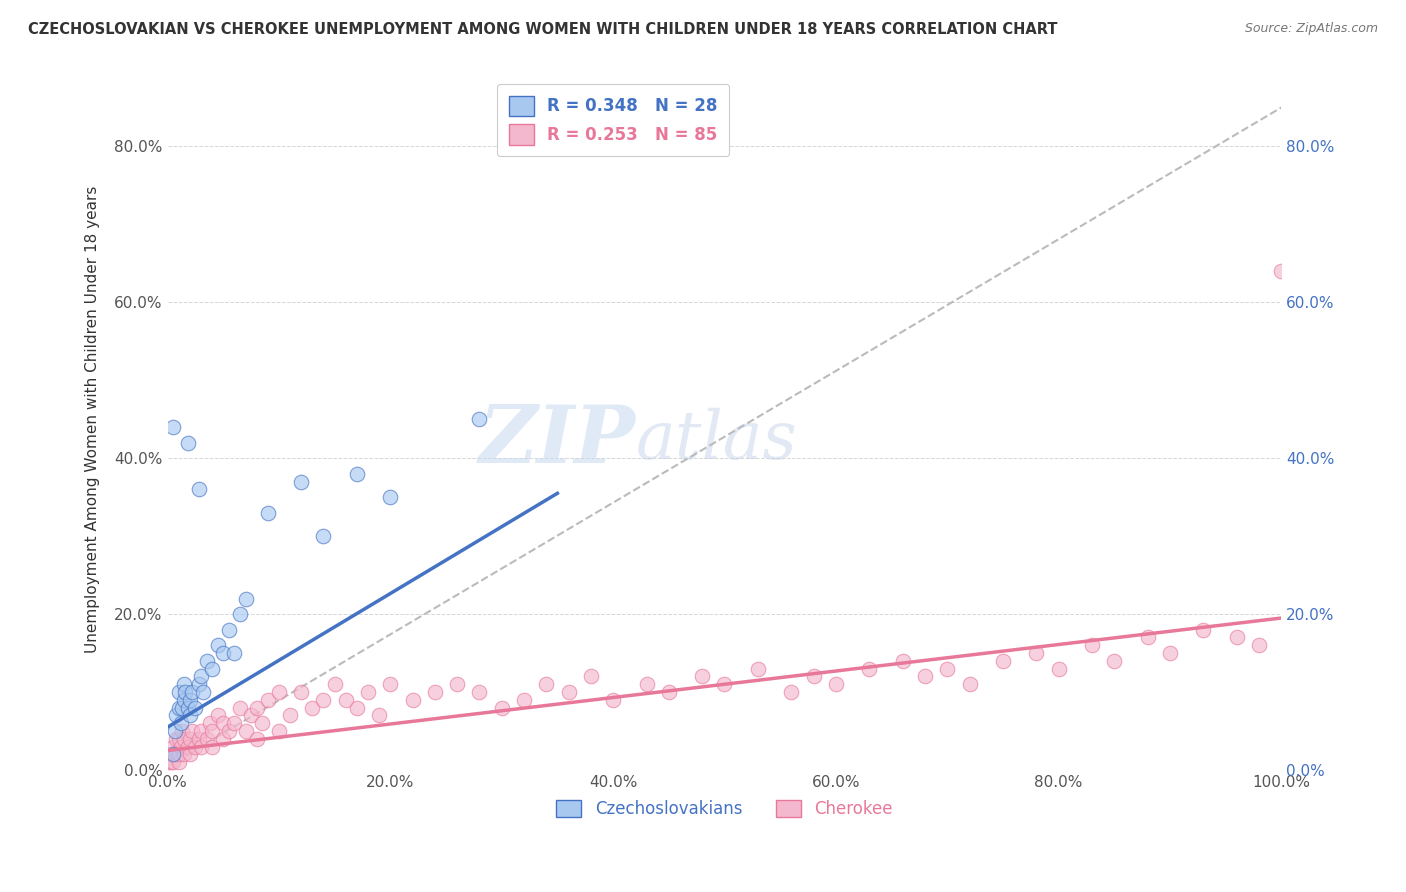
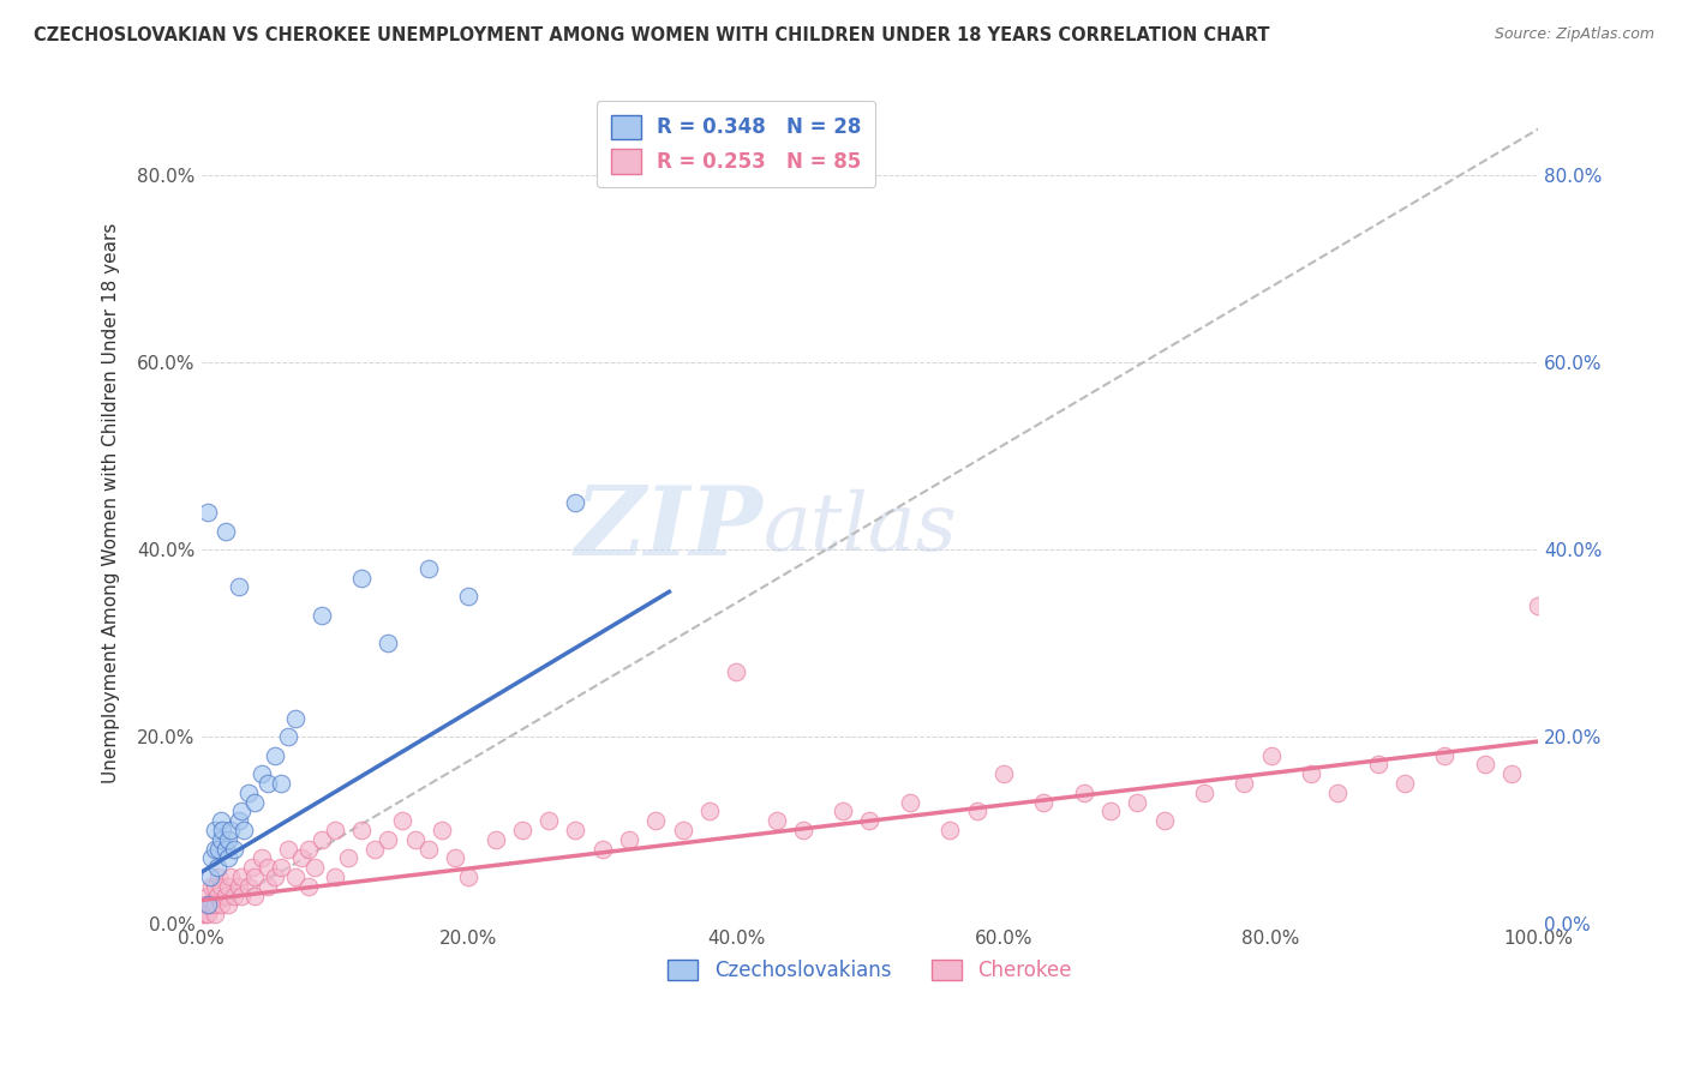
Cherokee/20.0%: 11% -> 5%
Cherokee/40.0%: 9% -> 27%
Cherokee/60.0%: 11% -> 16%
Cherokee/80.0%: 13% -> 18%
Cherokee/100.0%: 64% -> 34%
